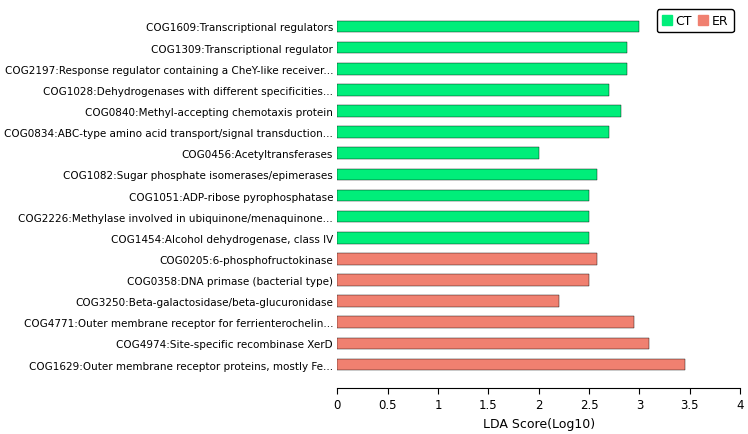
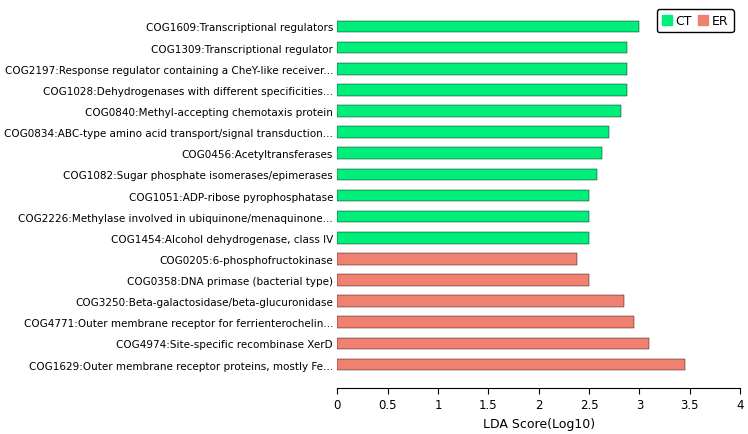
COG1028:Dehydrogenases with different specificities...: 2.70 -> 2.88
COG0456:Acetyltransferases: 2.00 -> 2.63
COG0205:6-phosphofructokinase: 2.58 -> 2.38
COG3250:Beta-galactosidase/beta-glucuronidase: 2.20 -> 2.85
